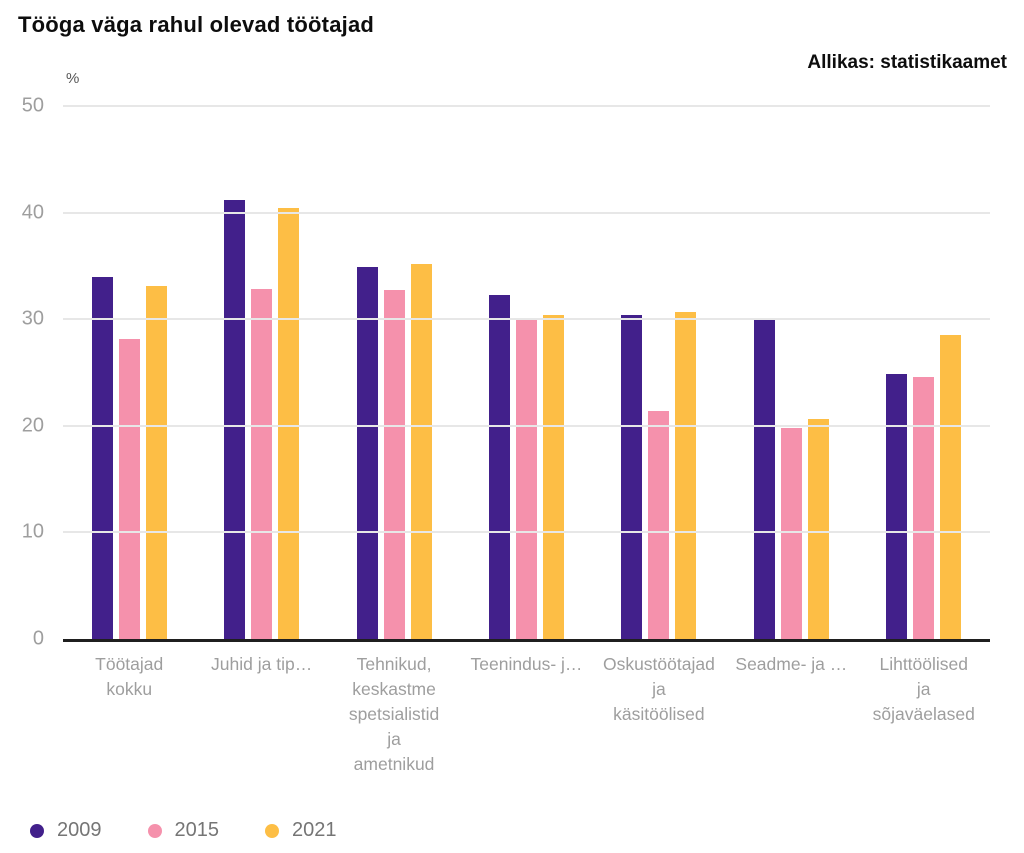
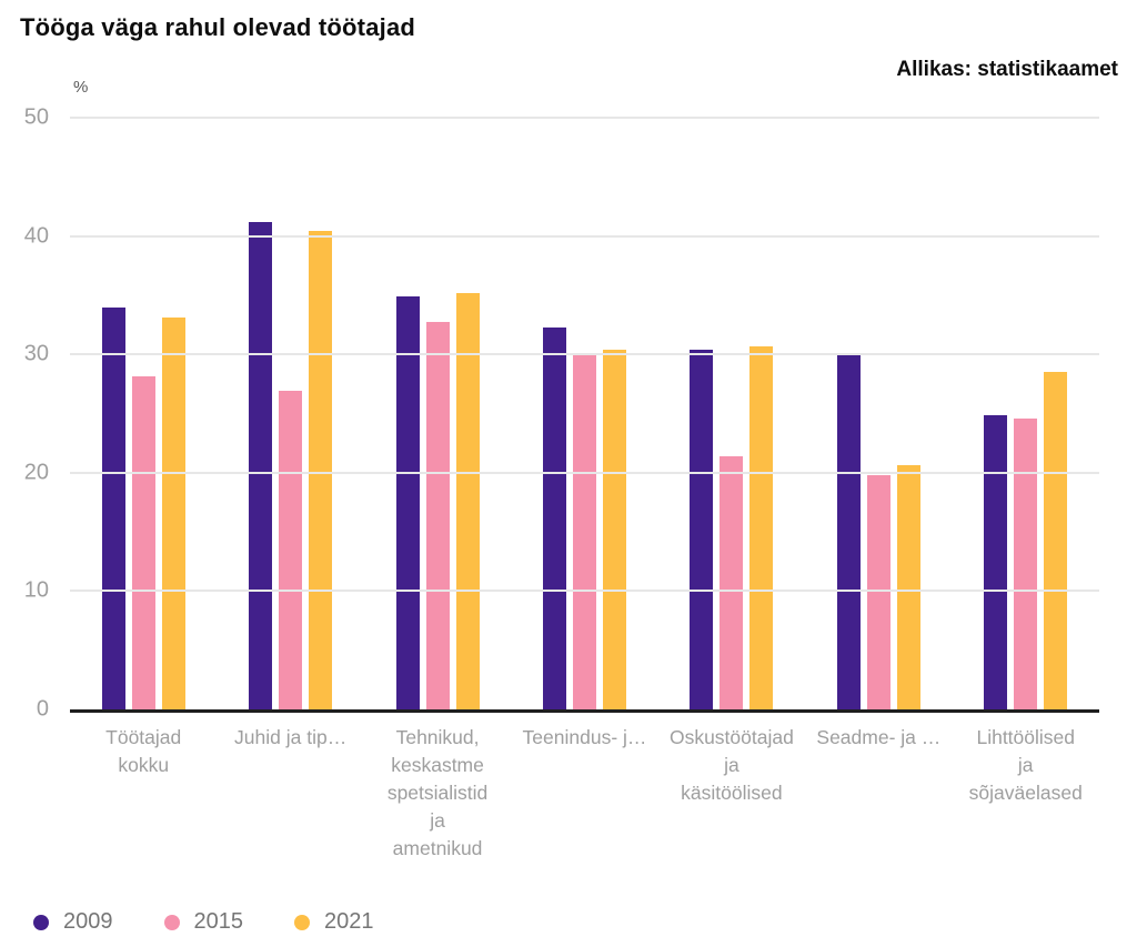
2015/Juhid ja tip…: 32.8 -> 26.9
